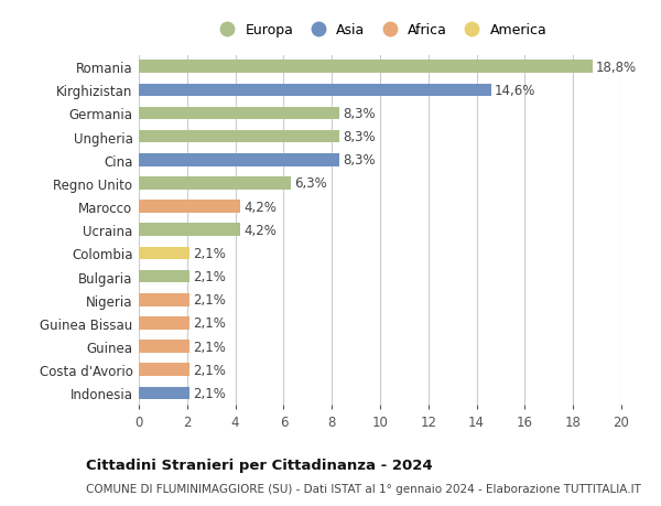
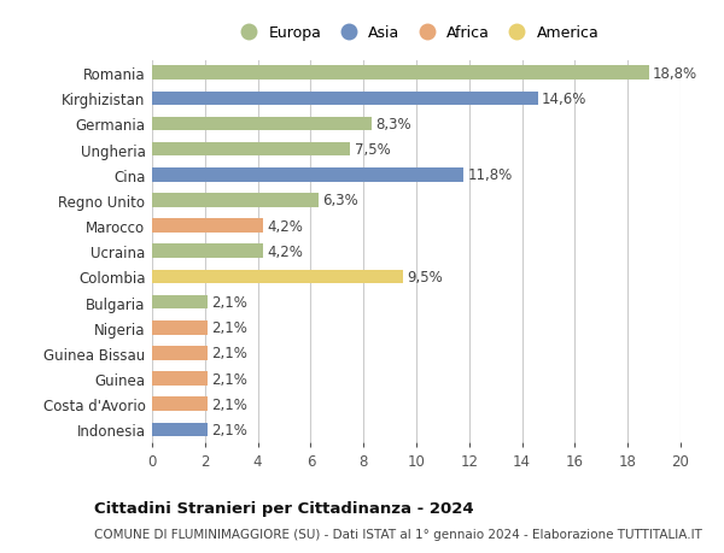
Ungheria: 8,3% -> 7,5%
Cina: 8,3% -> 11,8%
Colombia: 2,1% -> 9,5%
